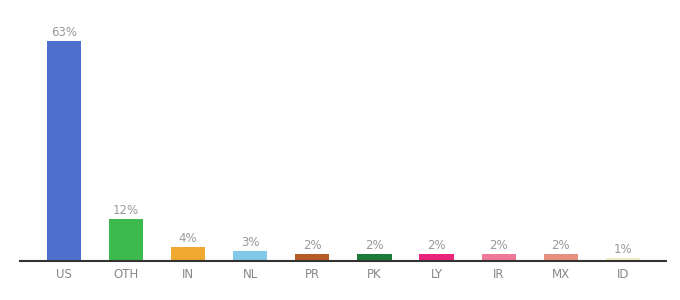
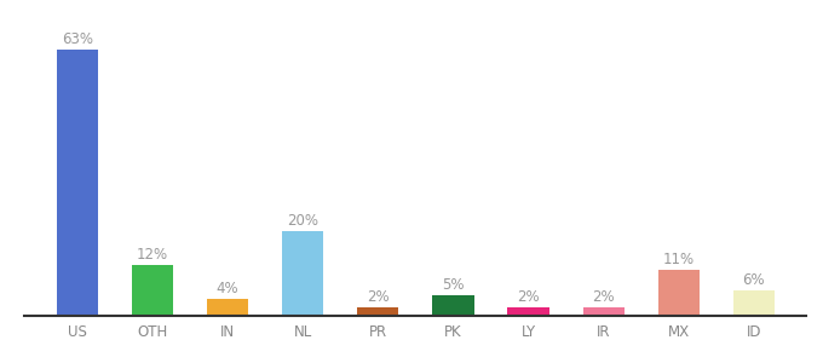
NL: 3% -> 20%
PK: 2% -> 5%
MX: 2% -> 11%
ID: 1% -> 6%
